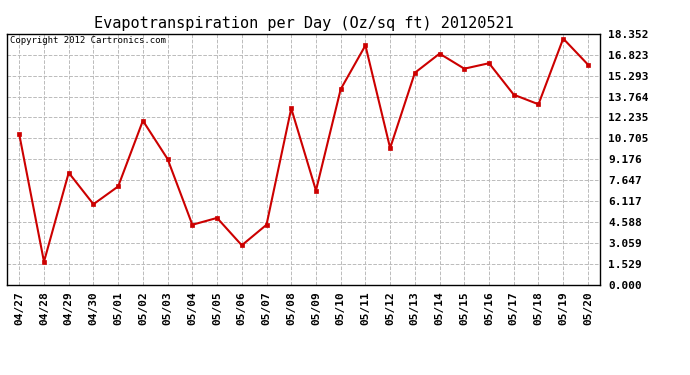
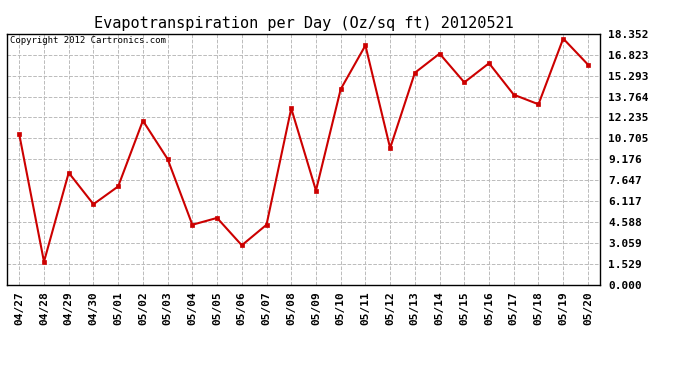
05/15: 15.8 -> 14.8
